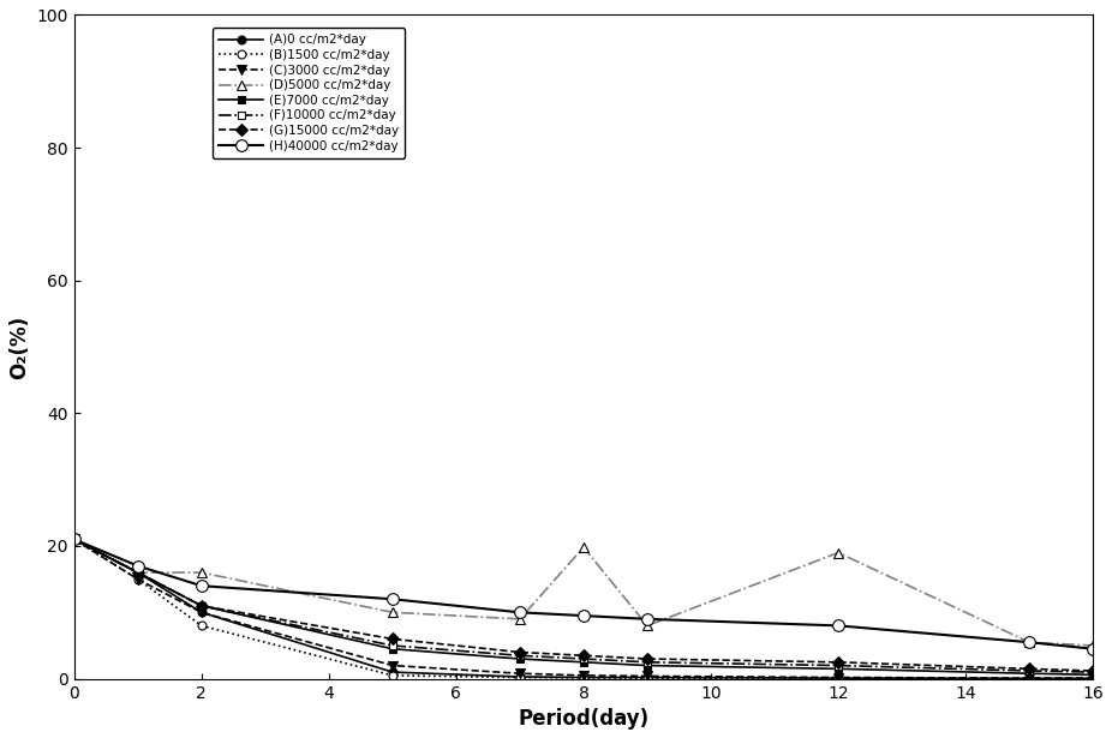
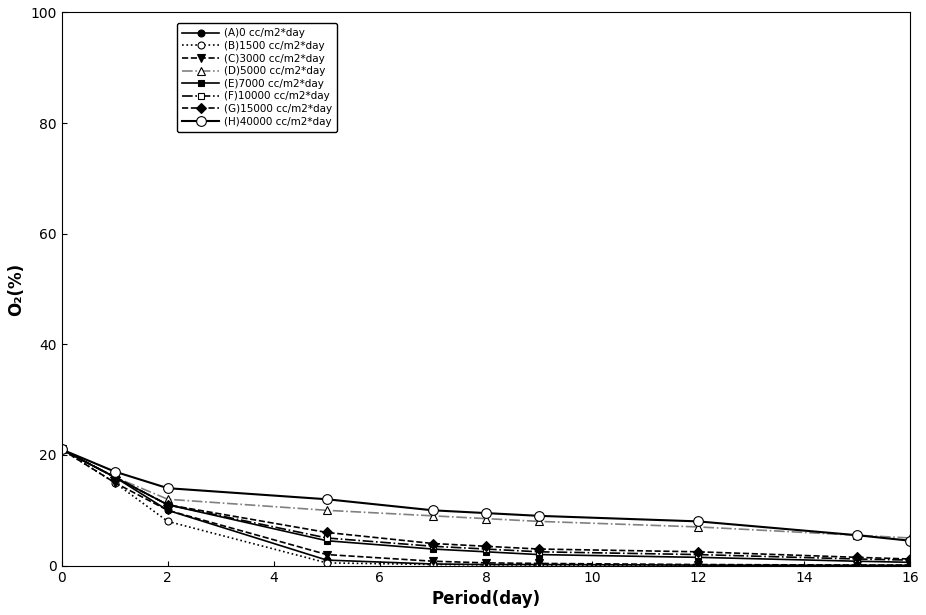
(D)5000 cc/m2*day/2: 16.0 -> 12.0
(D)5000 cc/m2*day/8: 19.8 -> 8.5
(D)5000 cc/m2*day/12: 19.0 -> 7.0
